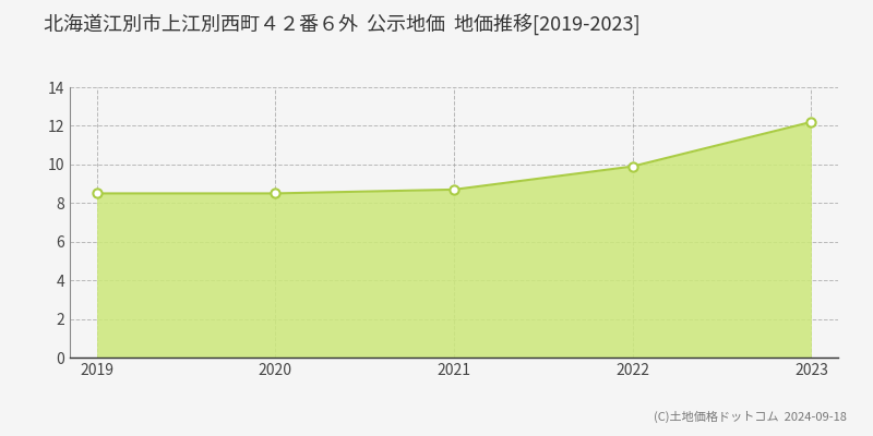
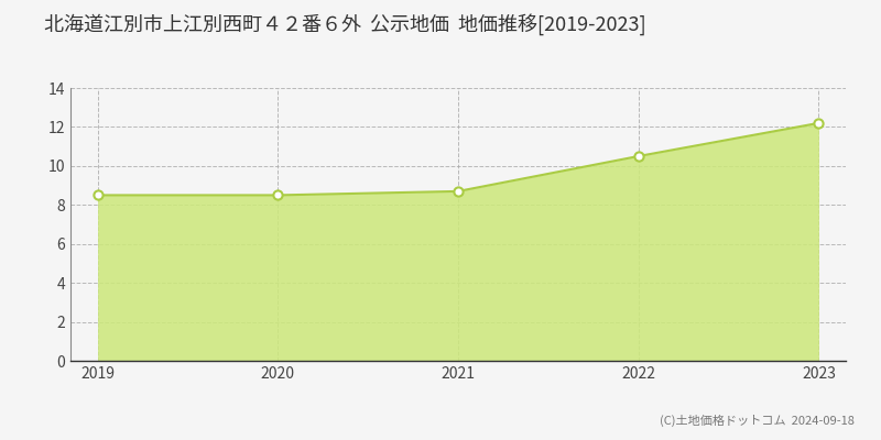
2022: 9.9 -> 10.5
